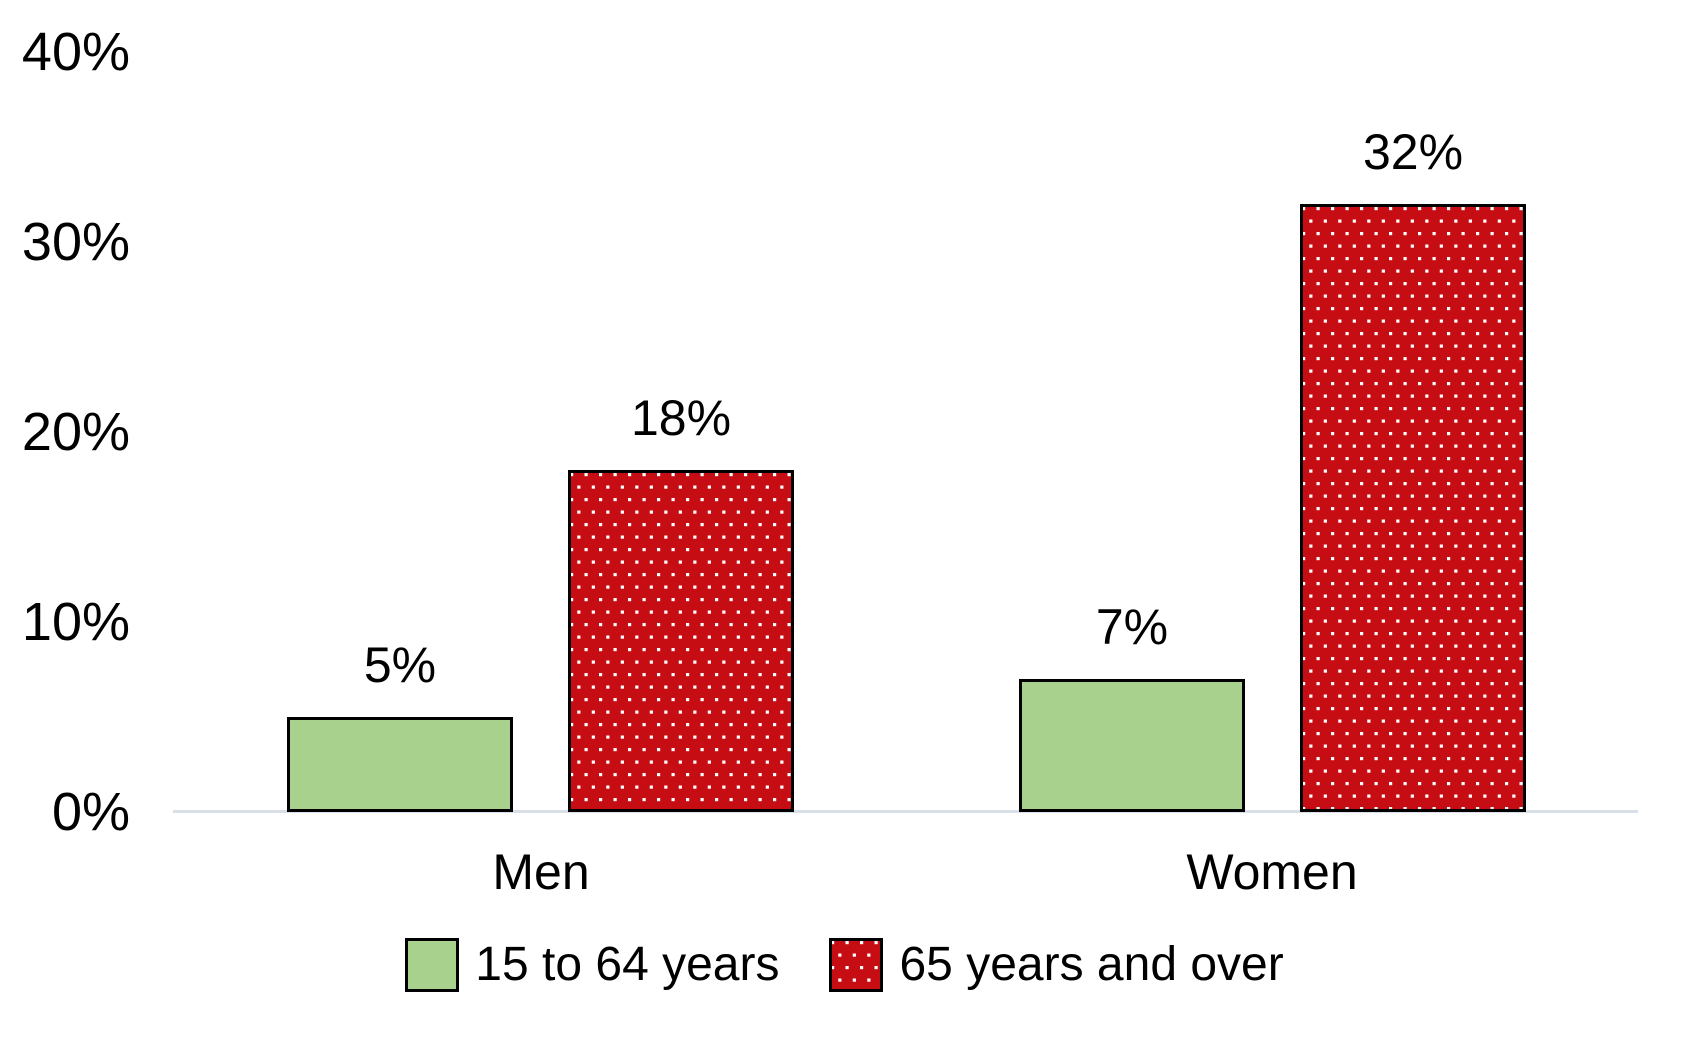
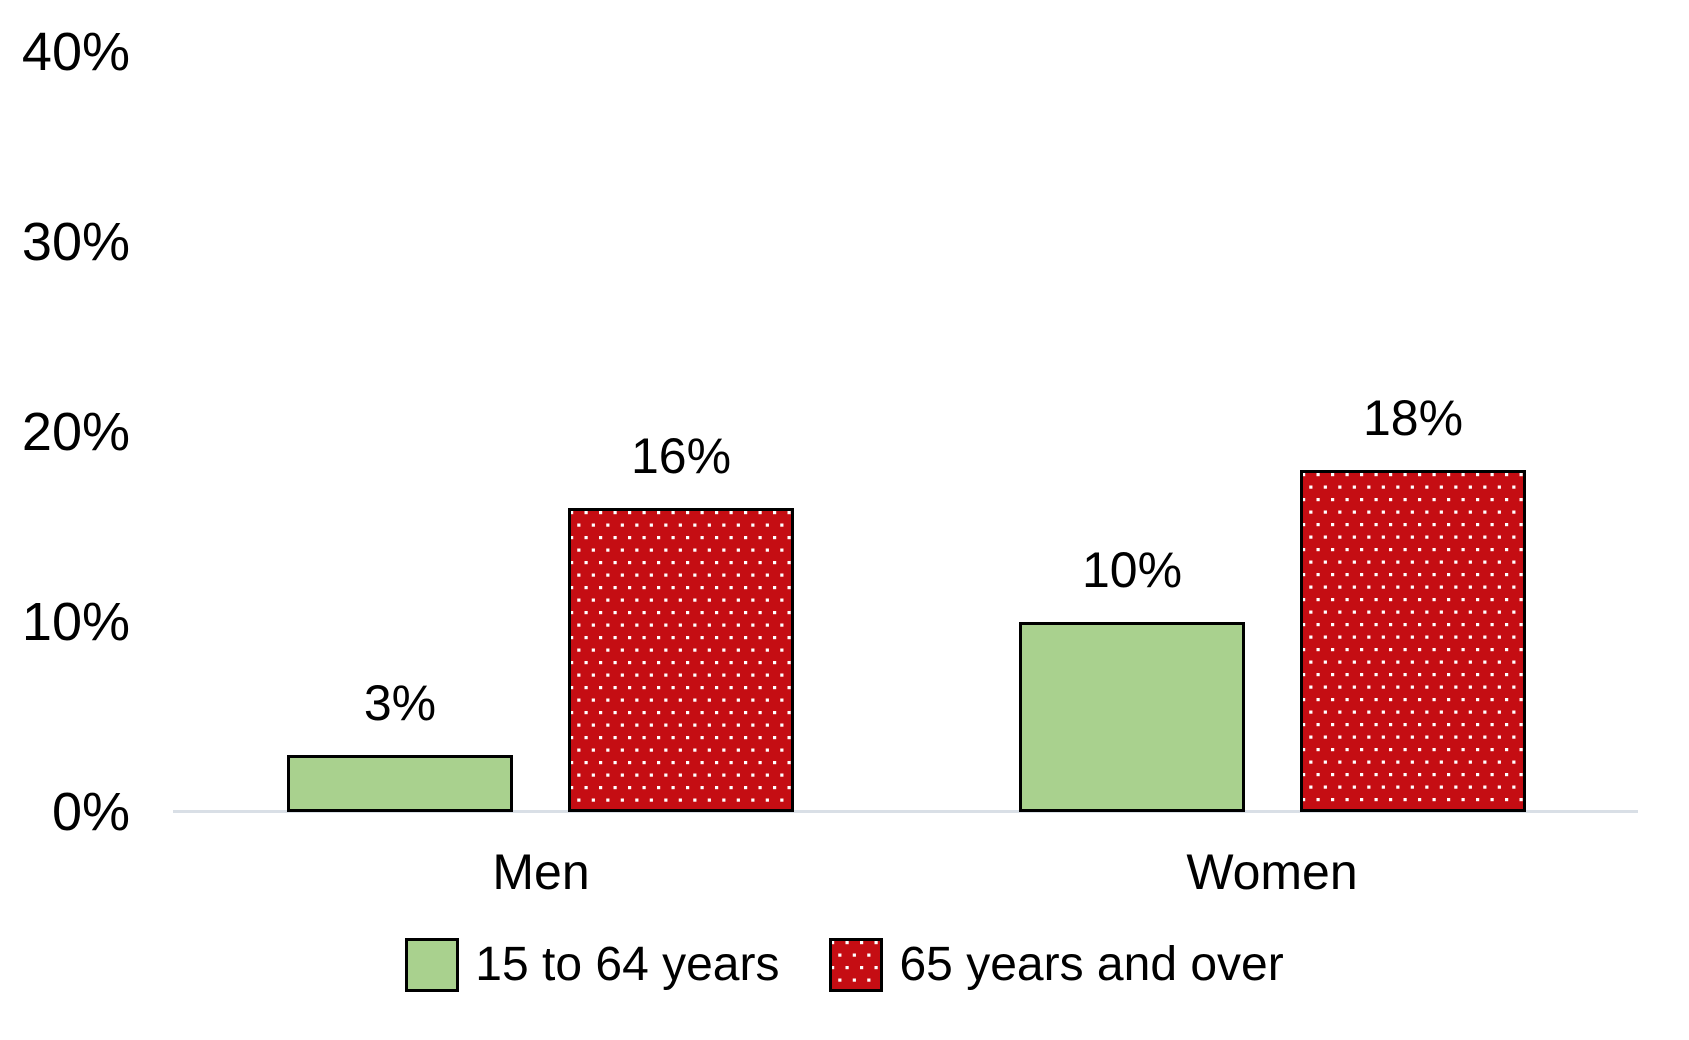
15 to 64 years/Men: 5% -> 3%
65 years and over/Men: 18% -> 16%
15 to 64 years/Women: 7% -> 10%
65 years and over/Women: 32% -> 18%
